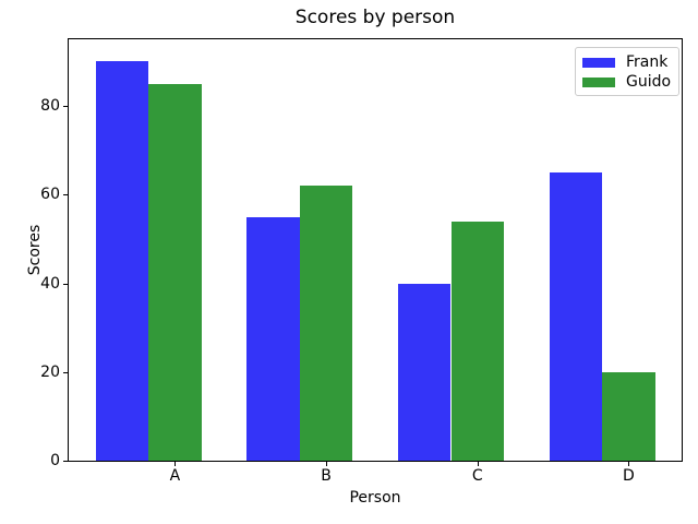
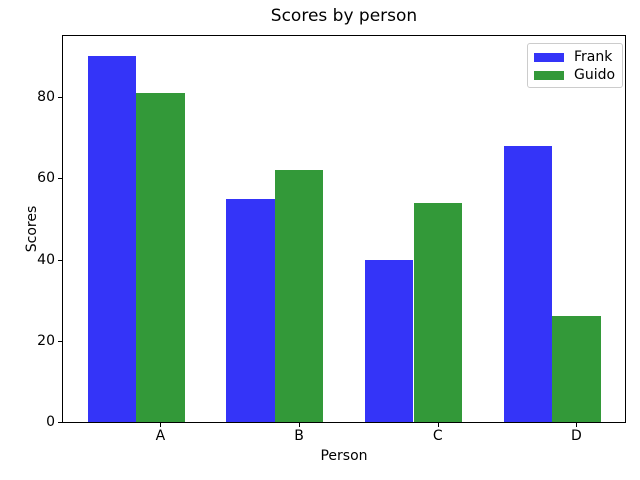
Guido/A: 85 -> 81
Frank/D: 65 -> 68
Guido/D: 20 -> 26
